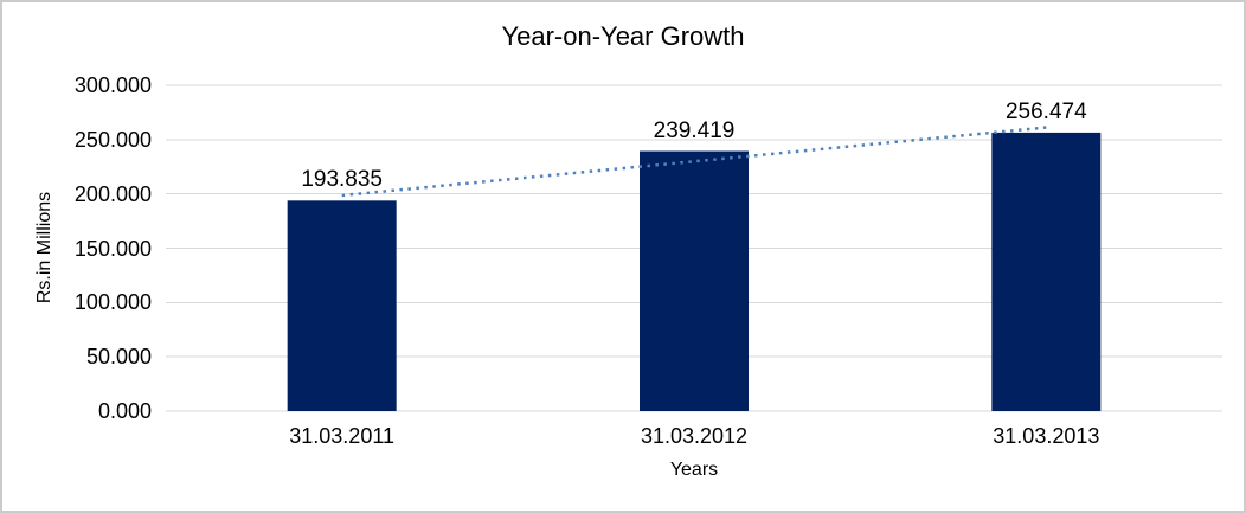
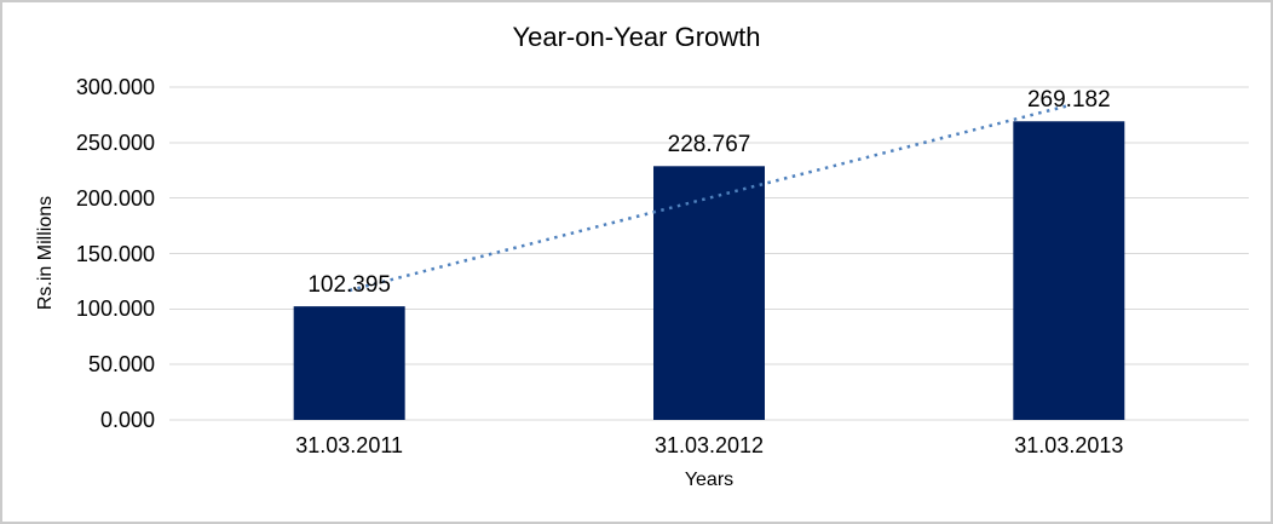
31.03.2011: 193.835 -> 102.395
31.03.2012: 239.419 -> 228.767
31.03.2013: 256.474 -> 269.182
